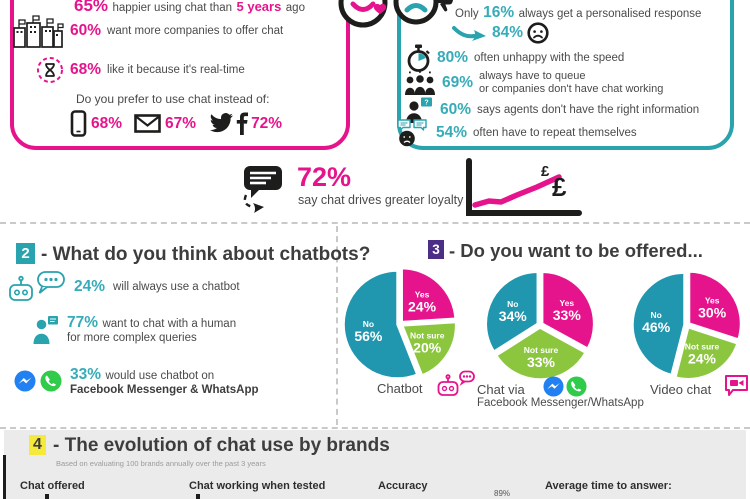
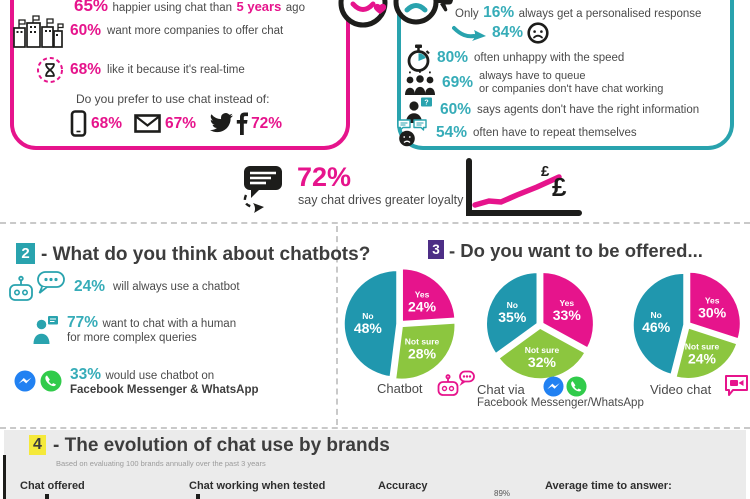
Chatbot/Not sure: 20% -> 28%
Chatbot/No: 56% -> 48%
Chat via Facebook Messenger/WhatsApp/Not sure: 33% -> 32%
Chat via Facebook Messenger/WhatsApp/No: 34% -> 35%
